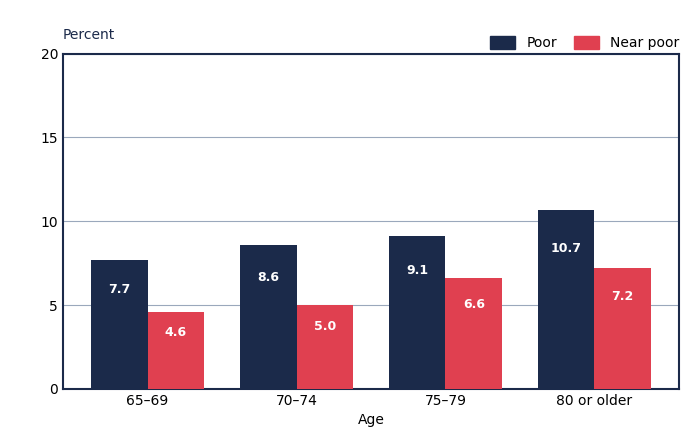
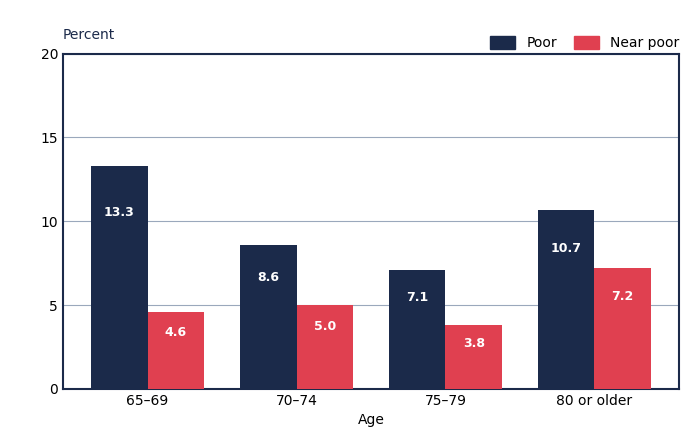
Poor/65–69: 7.7 -> 13.3
Poor/75–79: 9.1 -> 7.1
Near poor/75–79: 6.6 -> 3.8
